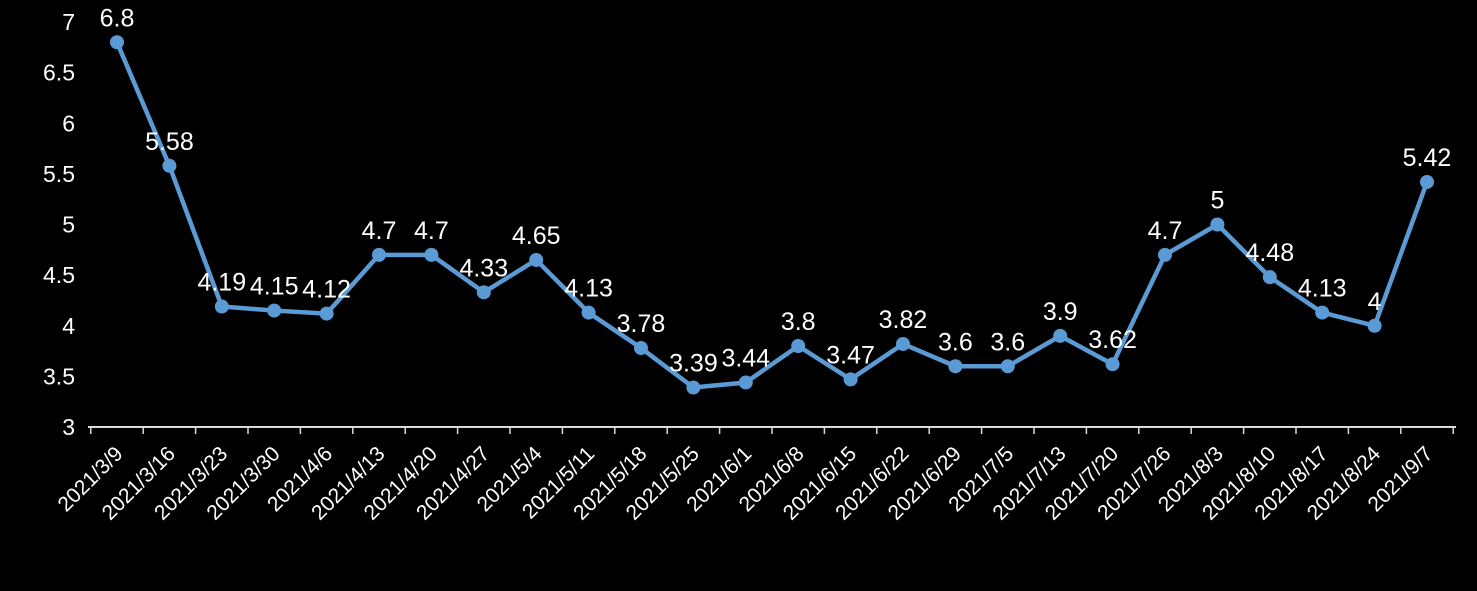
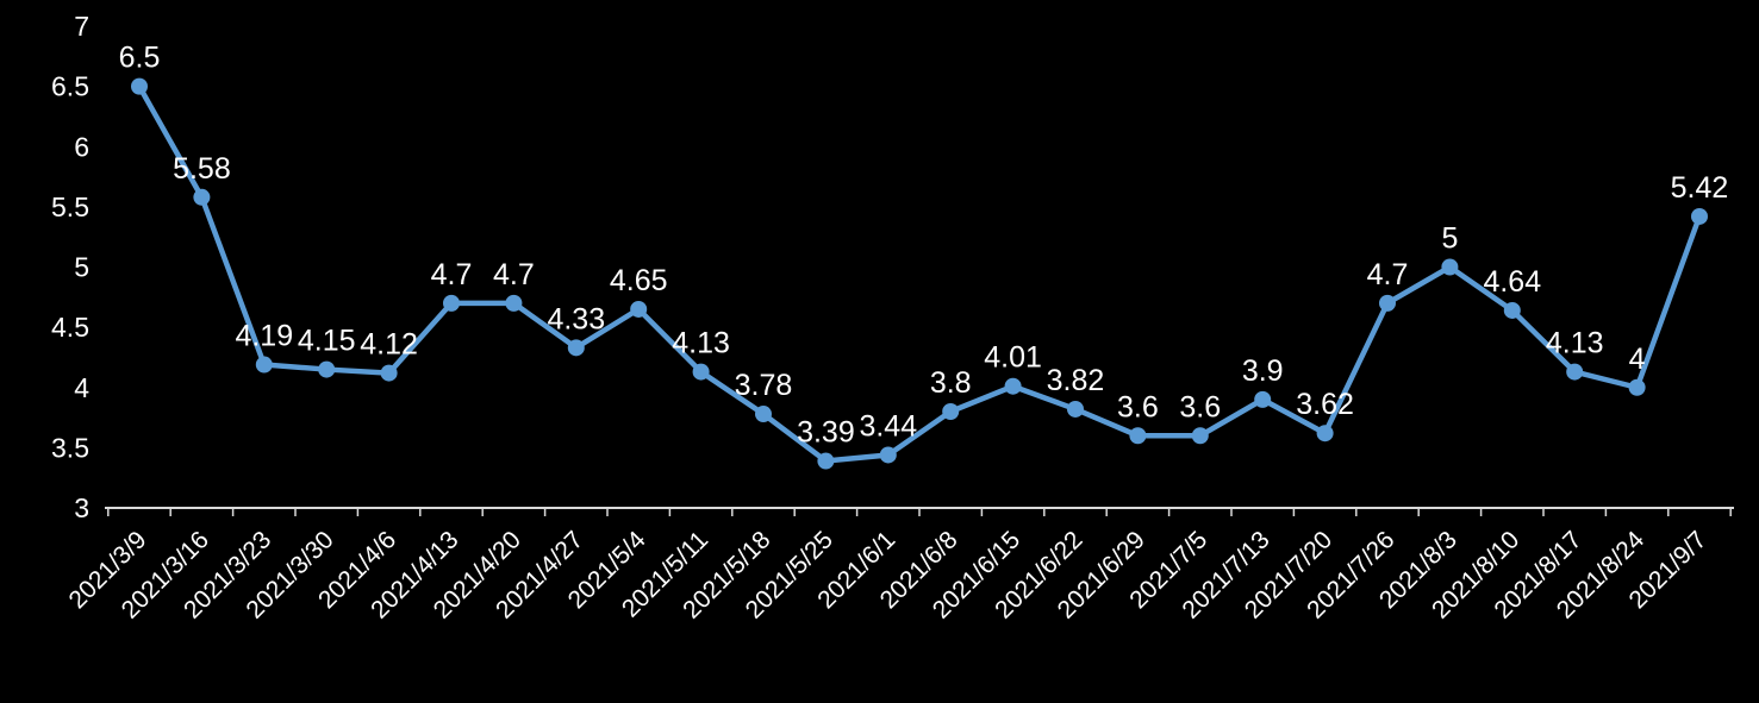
2021/3/9: 6.8 -> 6.5
2021/6/15: 3.47 -> 4.01
2021/8/10: 4.48 -> 4.64
